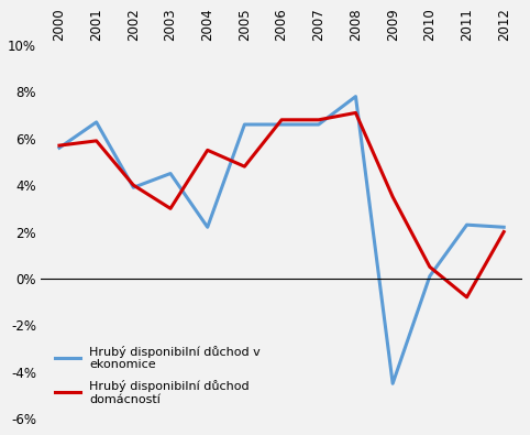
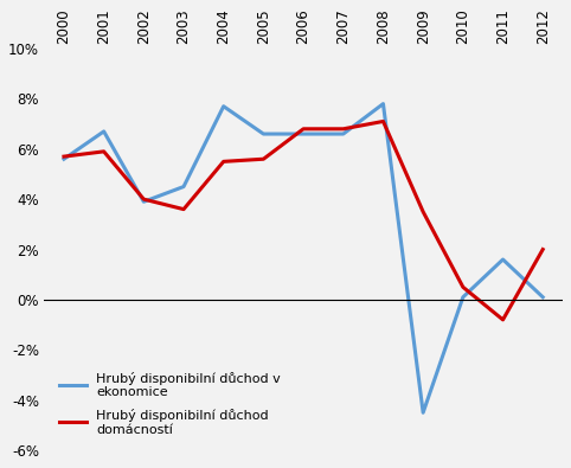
Hrubý disponibilní důchod domácností/2003: 3.0% -> 3.6%
Hrubý disponibilní důchod v ekonomice/2004: 2.2% -> 7.7%
Hrubý disponibilní důchod domácností/2005: 4.8% -> 5.6%
Hrubý disponibilní důchod v ekonomice/2011: 2.3% -> 1.6%
Hrubý disponibilní důchod v ekonomice/2012: 2.2% -> 0.1%
